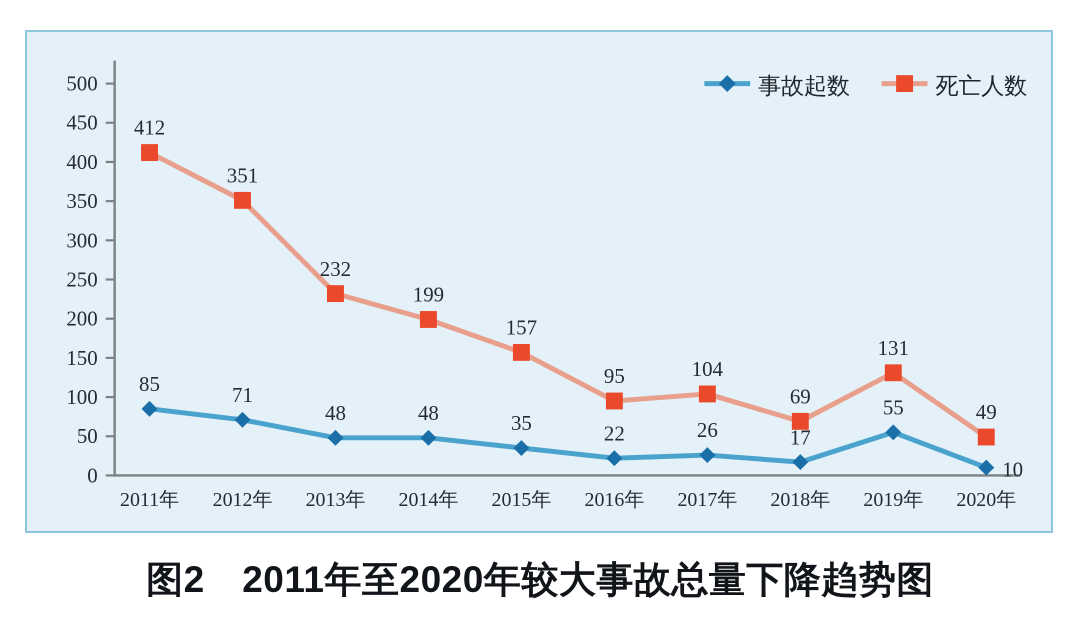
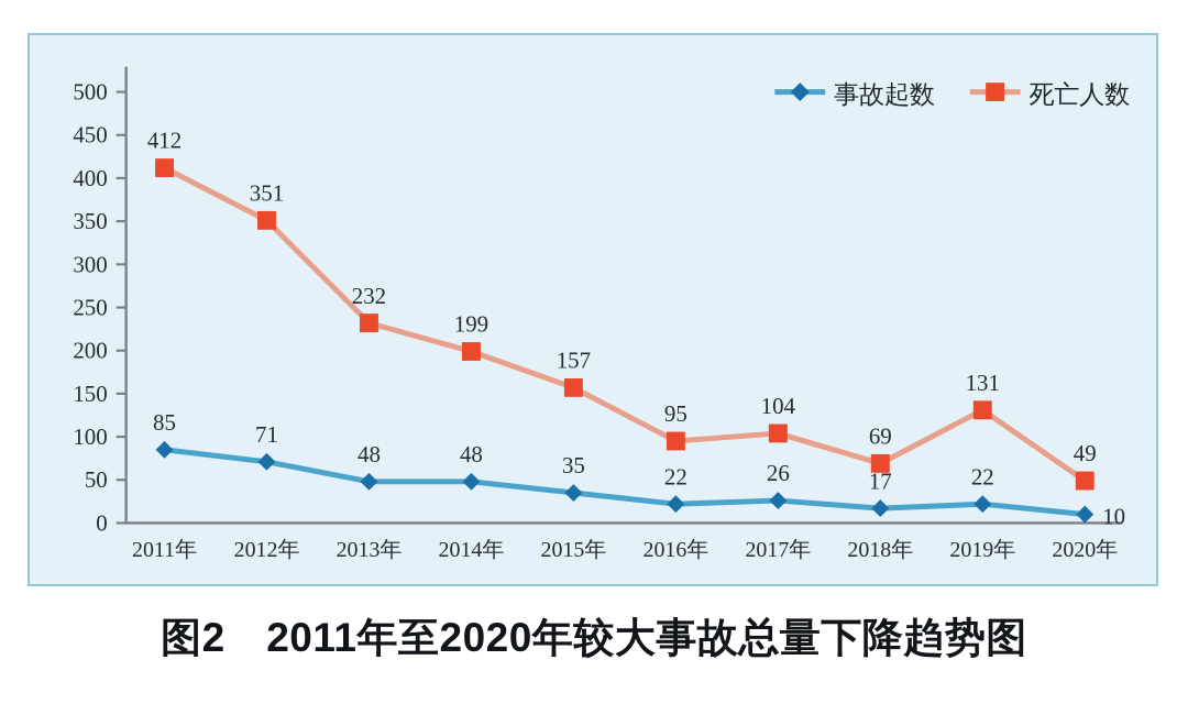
事故起数/2019年: 55 -> 22
